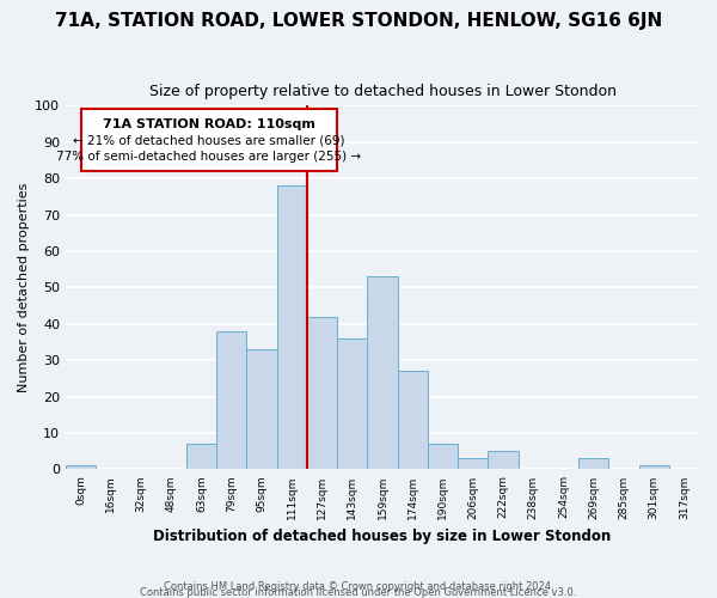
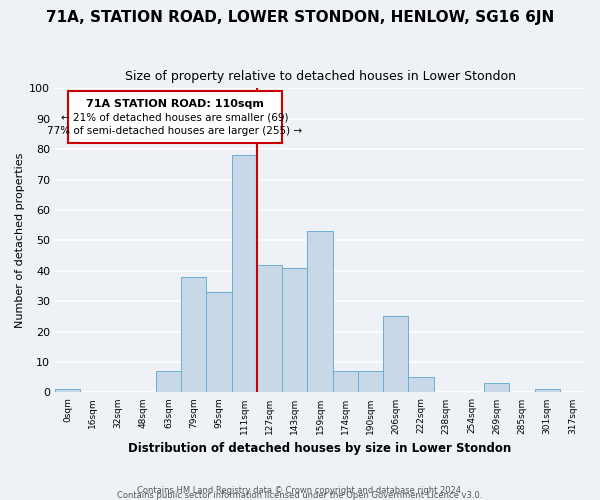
143sqm: 36 -> 41
174sqm: 27 -> 7
206sqm: 3 -> 25
